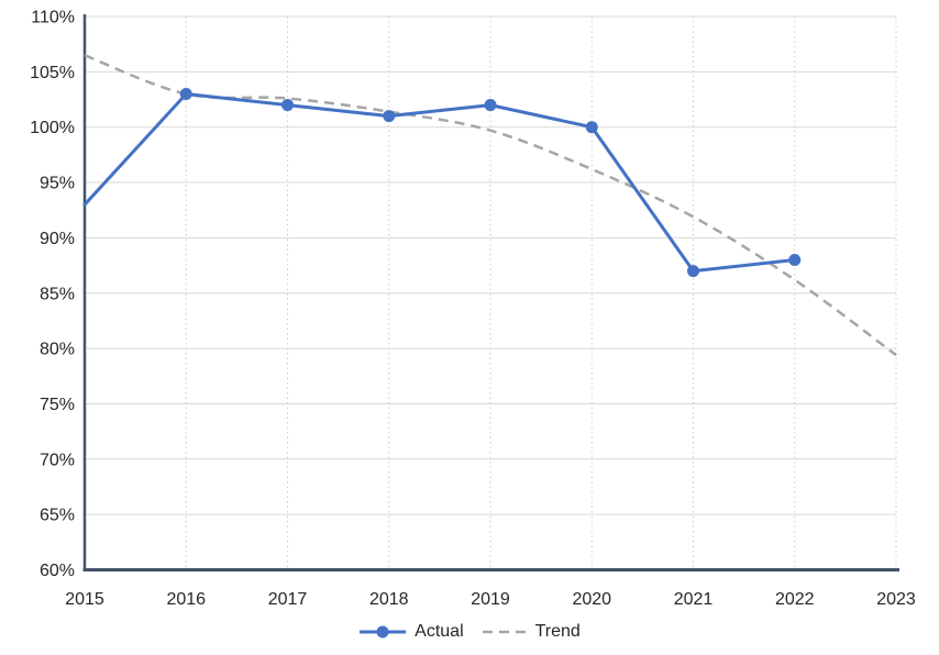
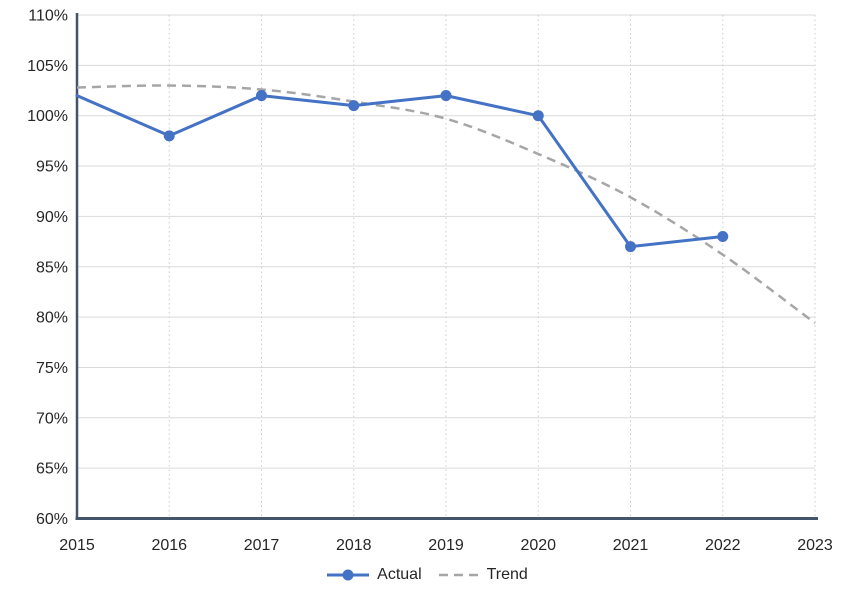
Actual/2015: 93% -> 102%
Trend/2015: 106.5% -> 102.8%
Actual/2016: 103% -> 98%
